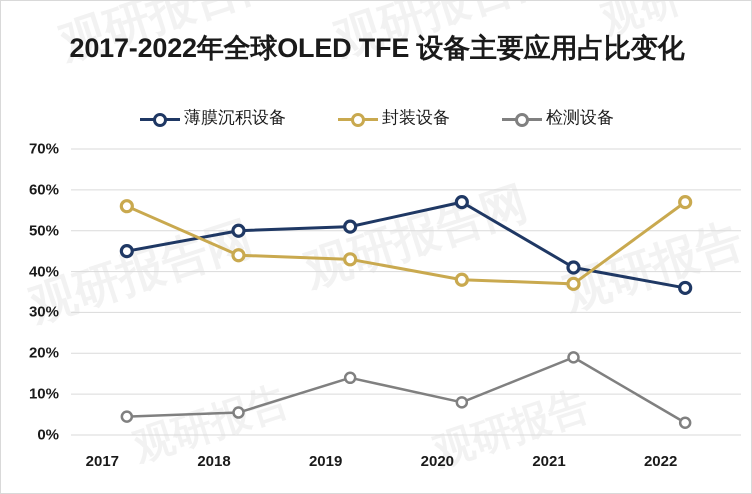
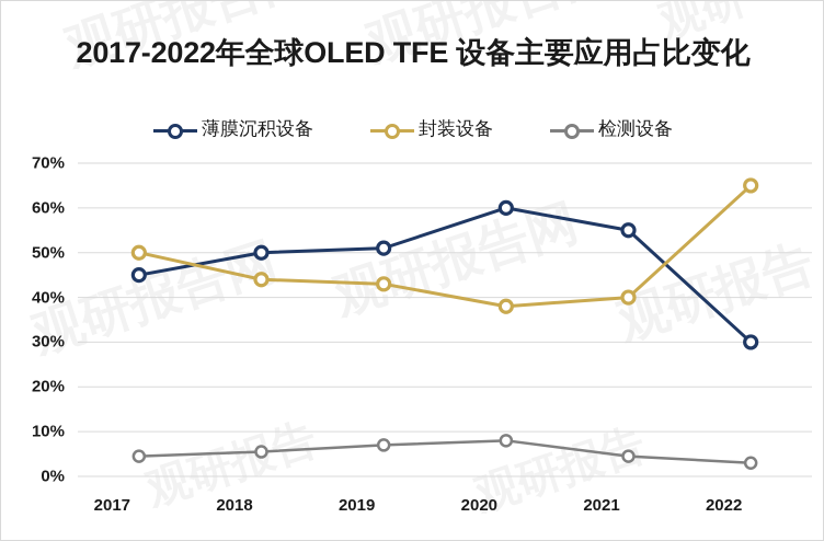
封装设备/2017: 56% -> 50%
检测设备/2019: 14% -> 7%
薄膜沉积设备/2020: 57% -> 60%
薄膜沉积设备/2021: 41% -> 55%
封装设备/2021: 37% -> 40%
检测设备/2021: 19% -> 4%
薄膜沉积设备/2022: 36% -> 30%
封装设备/2022: 57% -> 65%
